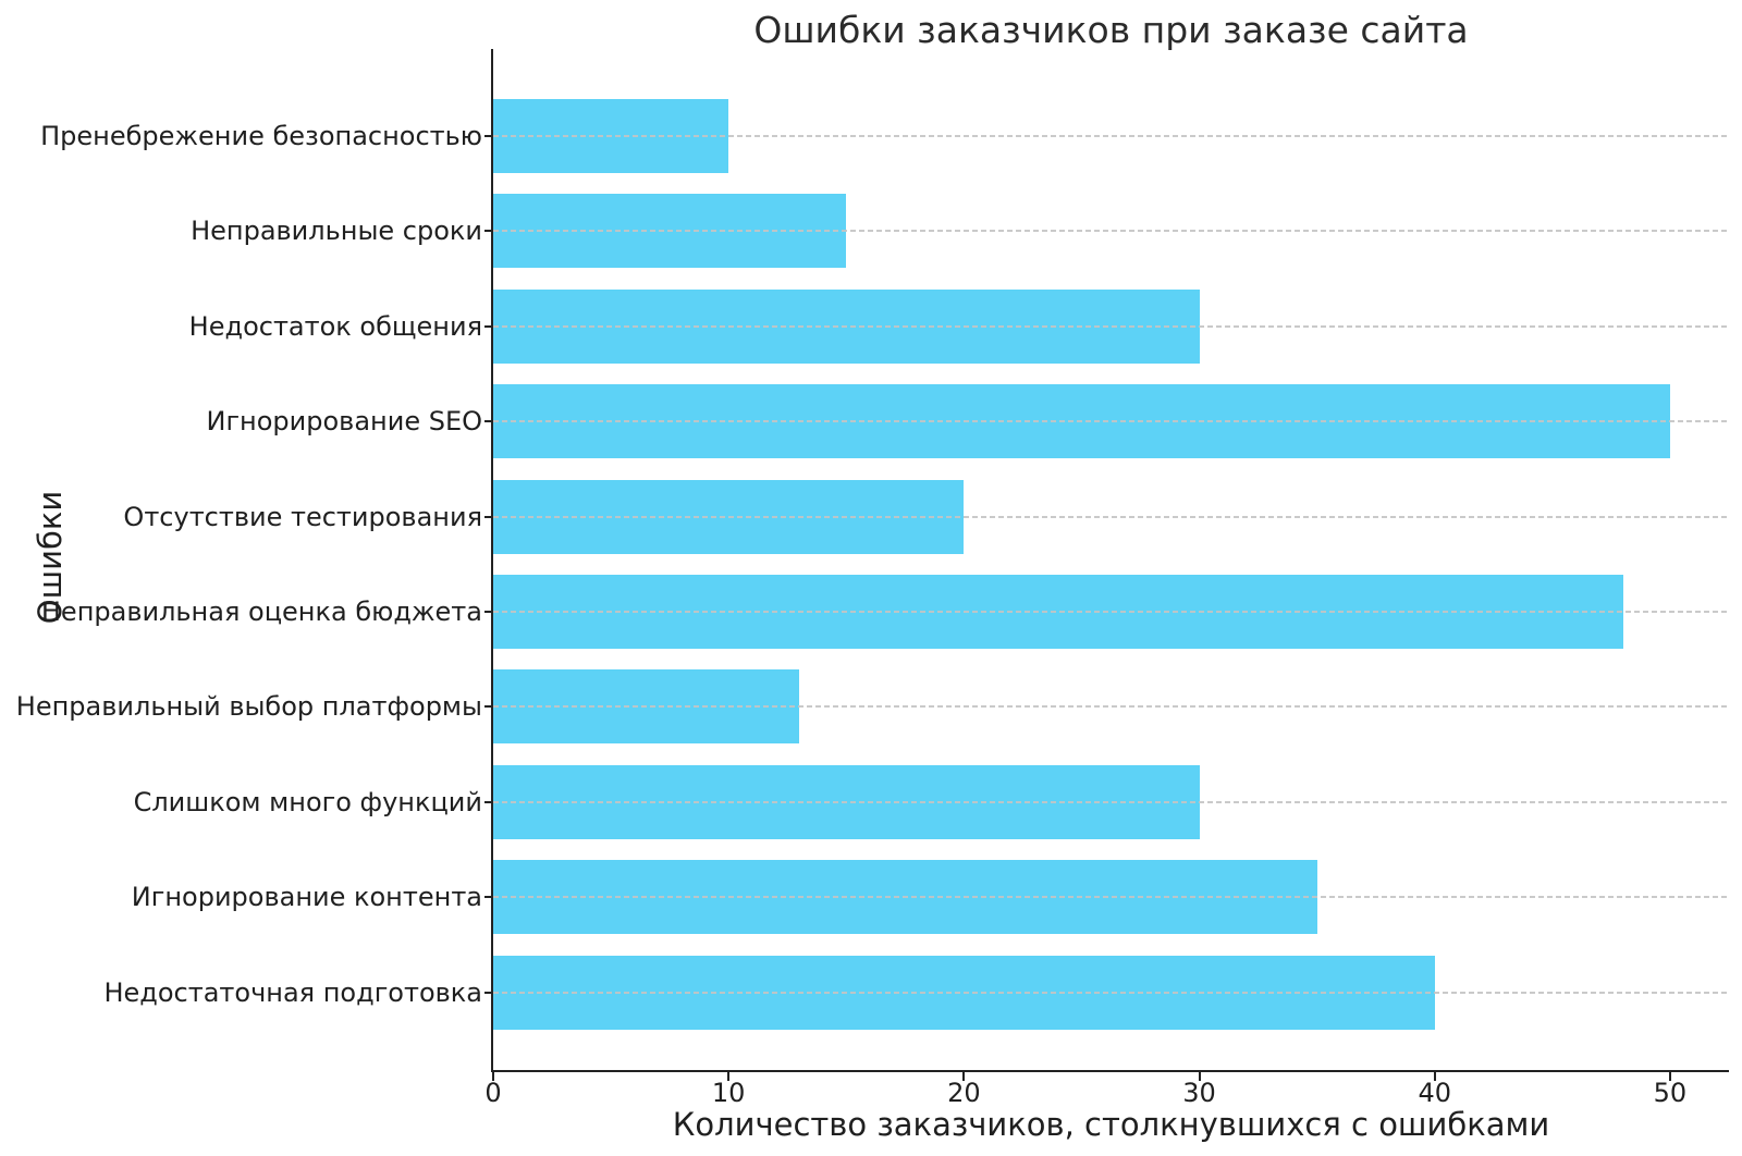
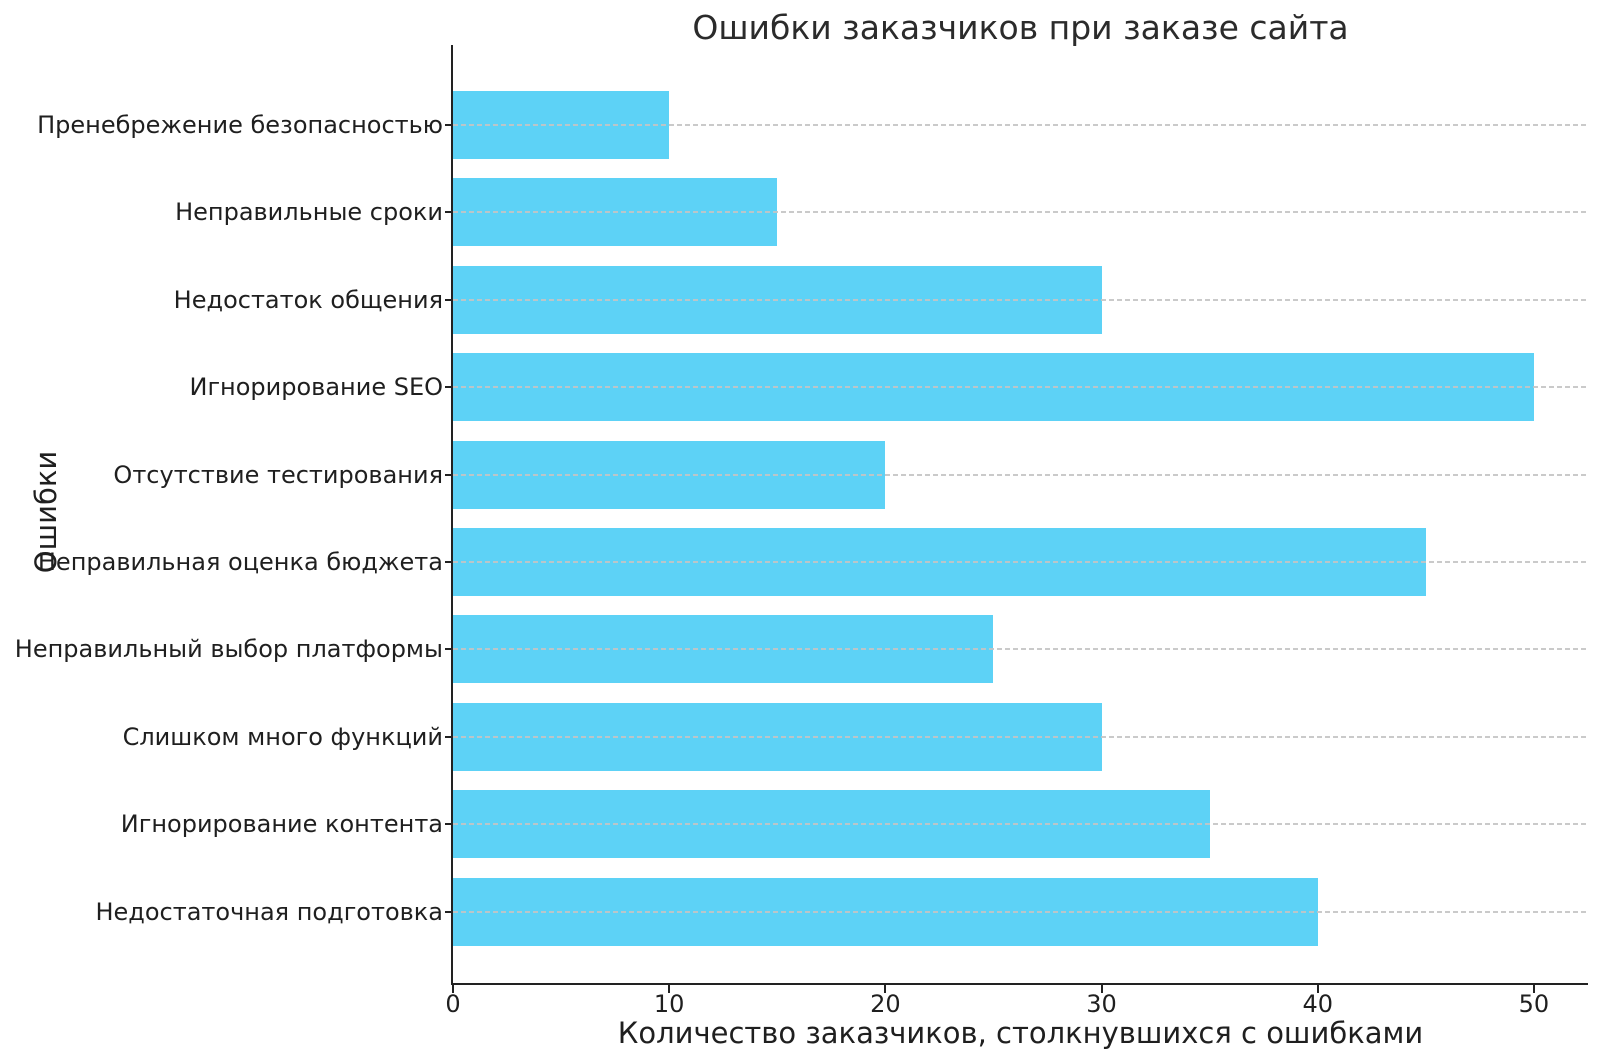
Неправильная оценка бюджета: 48 -> 45
Неправильный выбор платформы: 13 -> 25
